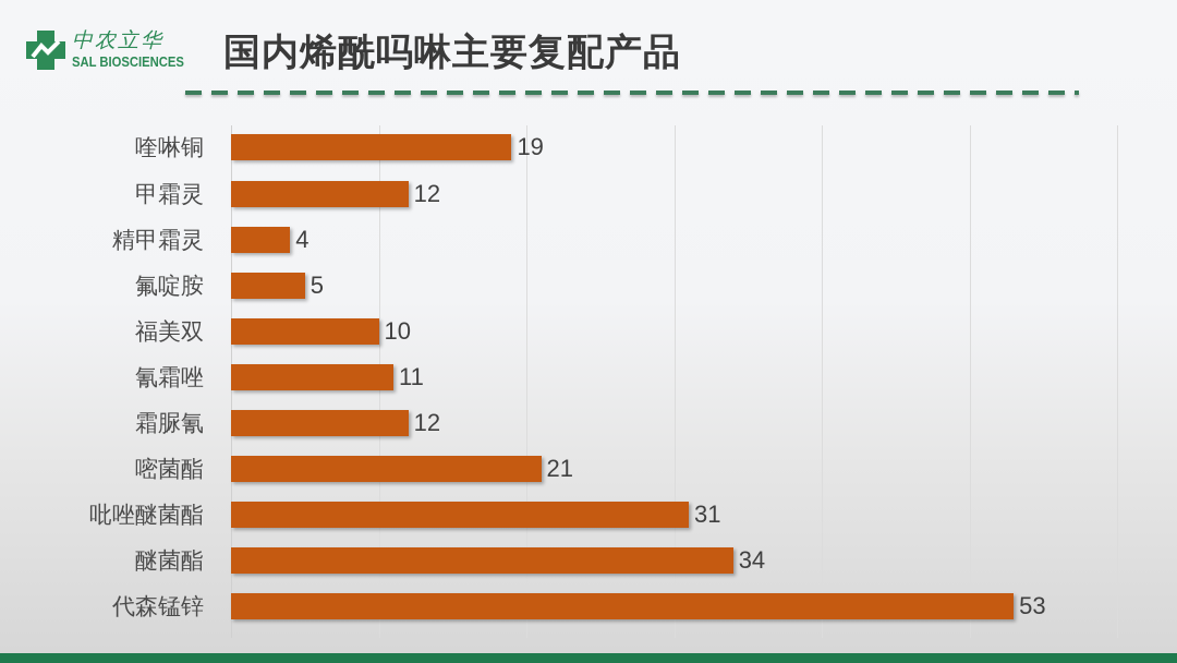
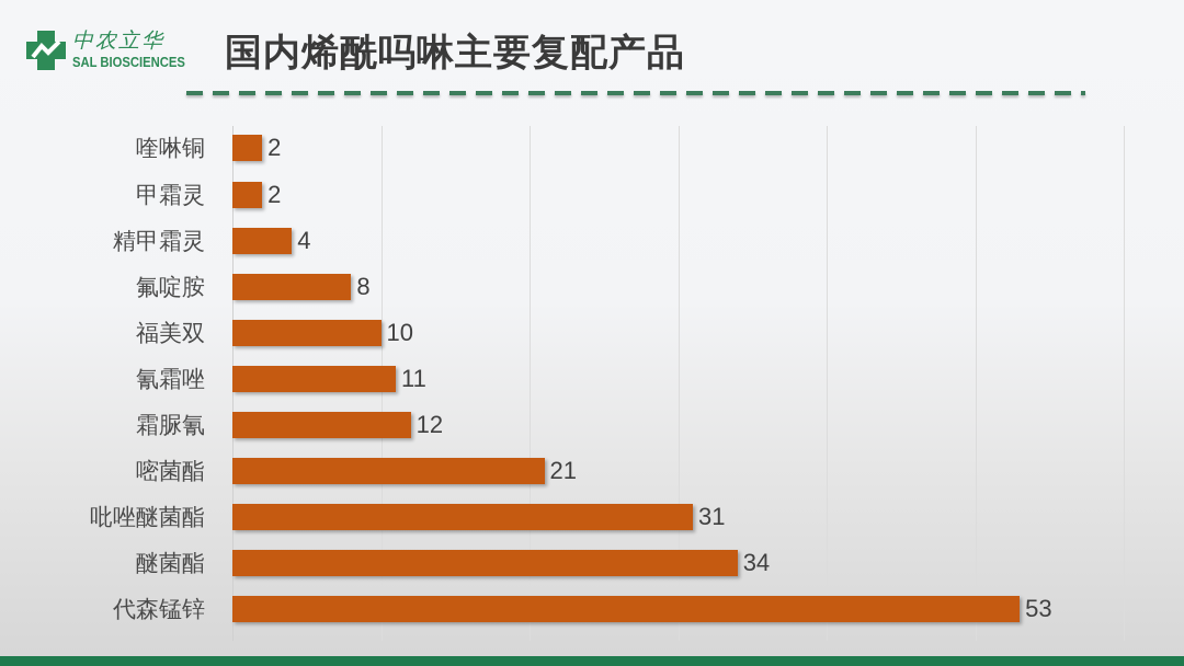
喹啉铜: 19 -> 2
甲霜灵: 12 -> 2
氟啶胺: 5 -> 8
